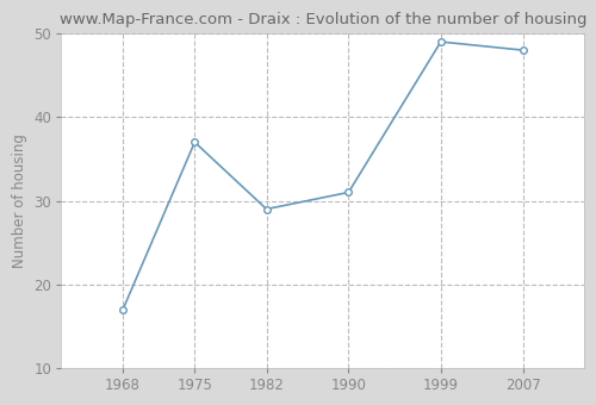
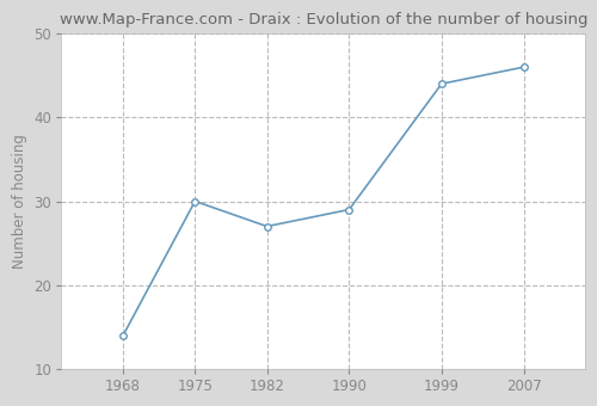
1968: 17 -> 14
1975: 37 -> 30
1982: 29 -> 27
1990: 31 -> 29
1999: 49 -> 44
2007: 48 -> 46
